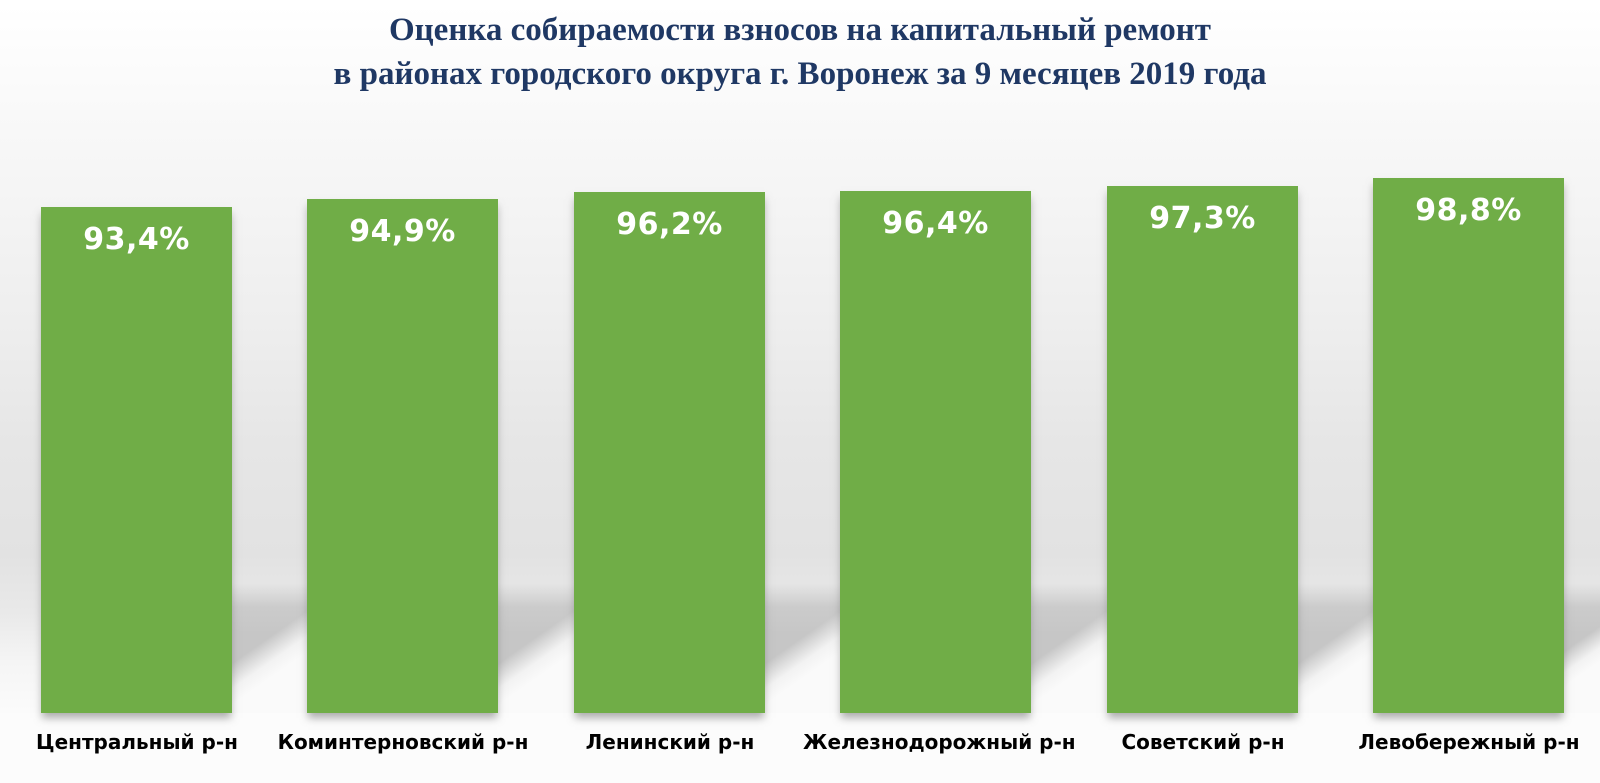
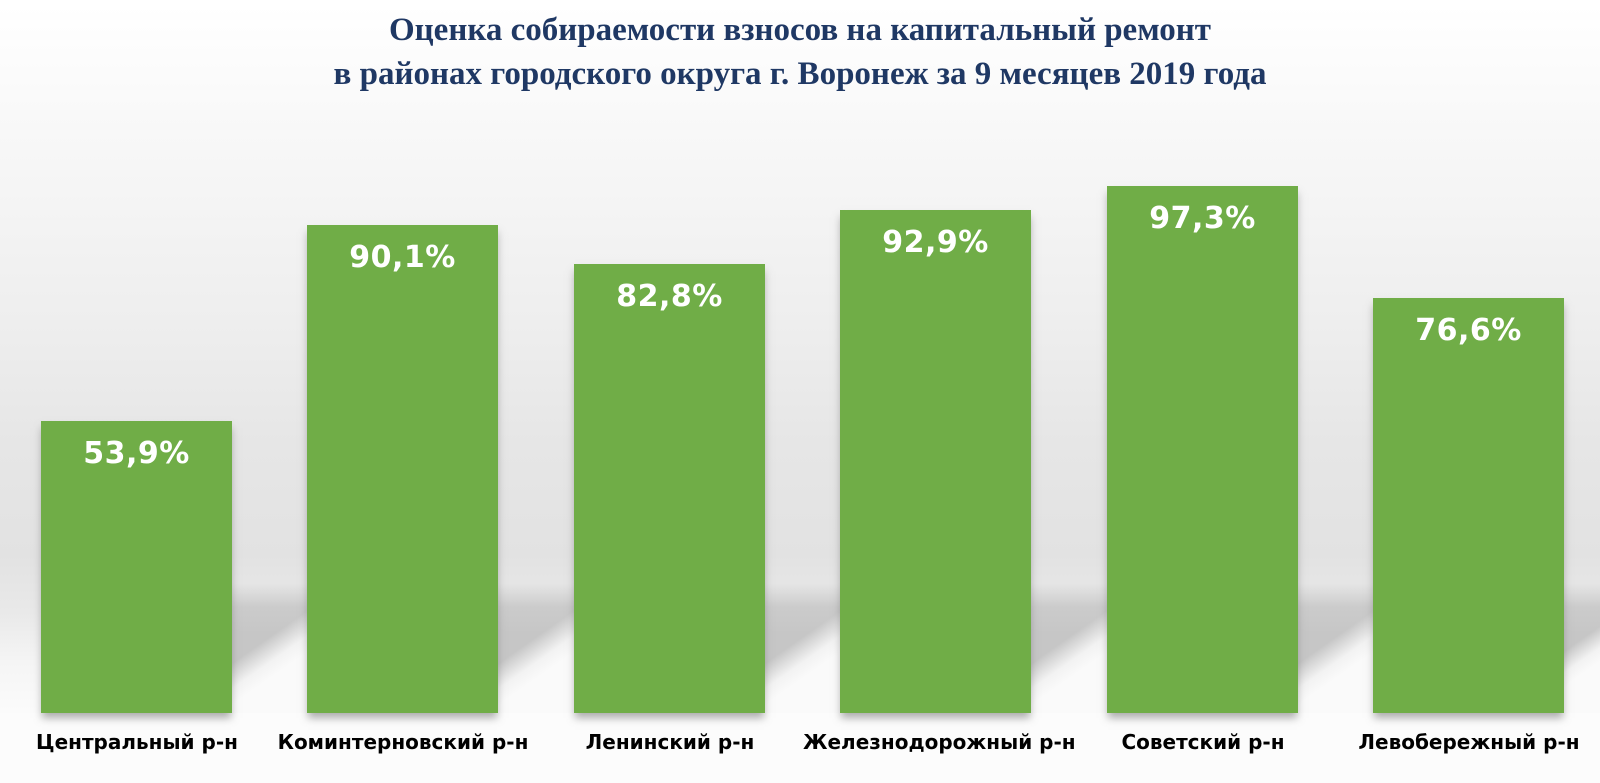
Центральный р-н: 93,4% -> 53,9%
Коминтерновский р-н: 94,9% -> 90,1%
Ленинский р-н: 96,2% -> 82,8%
Железнодорожный р-н: 96,4% -> 92,9%
Левобережный р-н: 98,8% -> 76,6%
